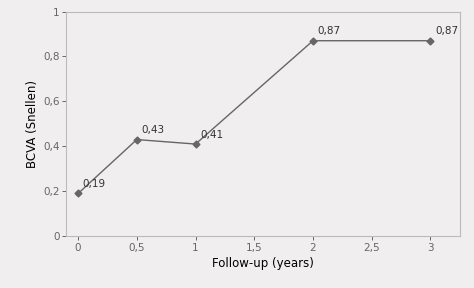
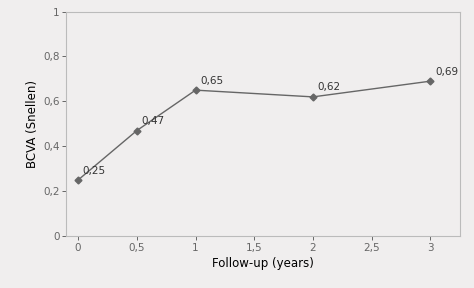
0: 0,19 -> 0,25
0,5: 0,43 -> 0,47
1: 0,41 -> 0,65
2: 0,87 -> 0,62
3: 0,87 -> 0,69
